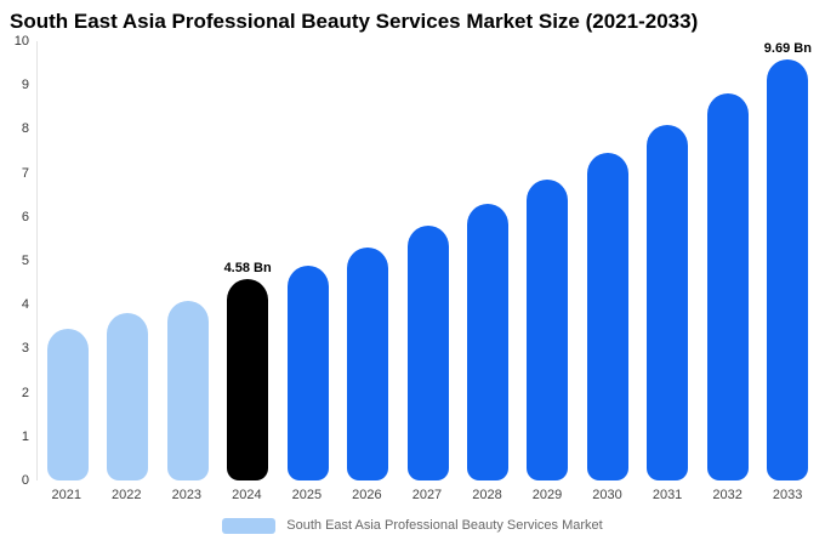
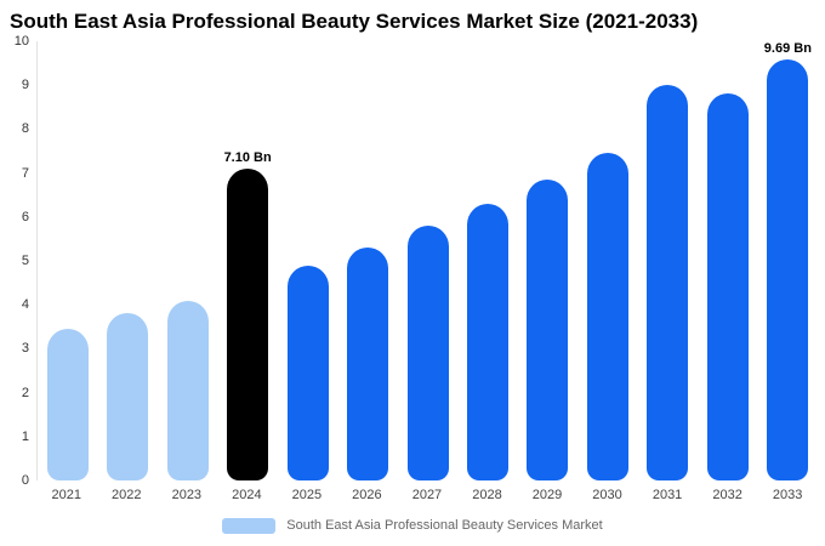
2024: 4.58 -> 7.10
2031: 8.1 -> 9.0
